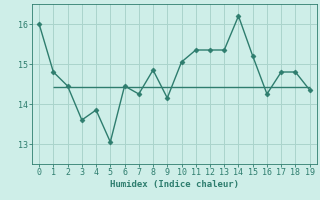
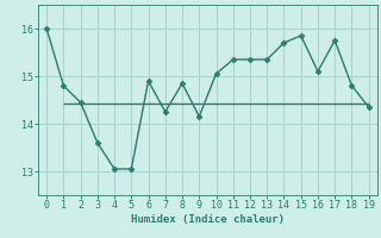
4: 13.85 -> 13.05
6: 14.45 -> 14.90
14: 16.20 -> 15.70
15: 15.20 -> 15.85
16: 14.25 -> 15.10
17: 14.80 -> 15.75
